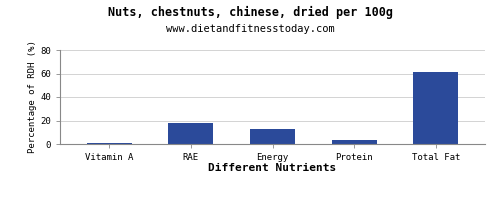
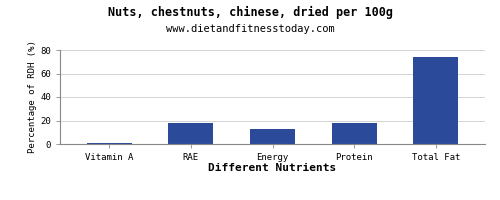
Protein: 3 -> 18
Total Fat: 61 -> 74
